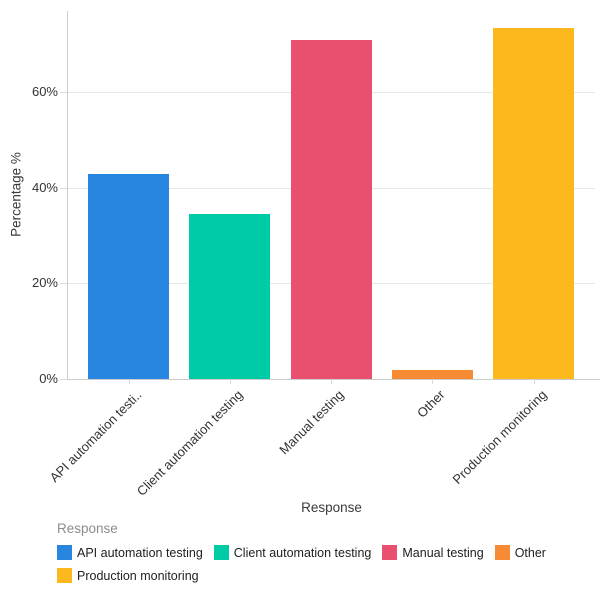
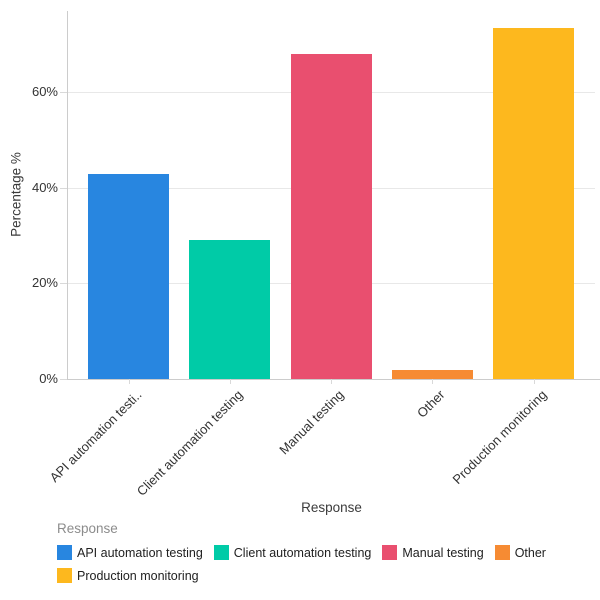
Client automation testing: 34% -> 29%
Manual testing: 71% -> 68%
